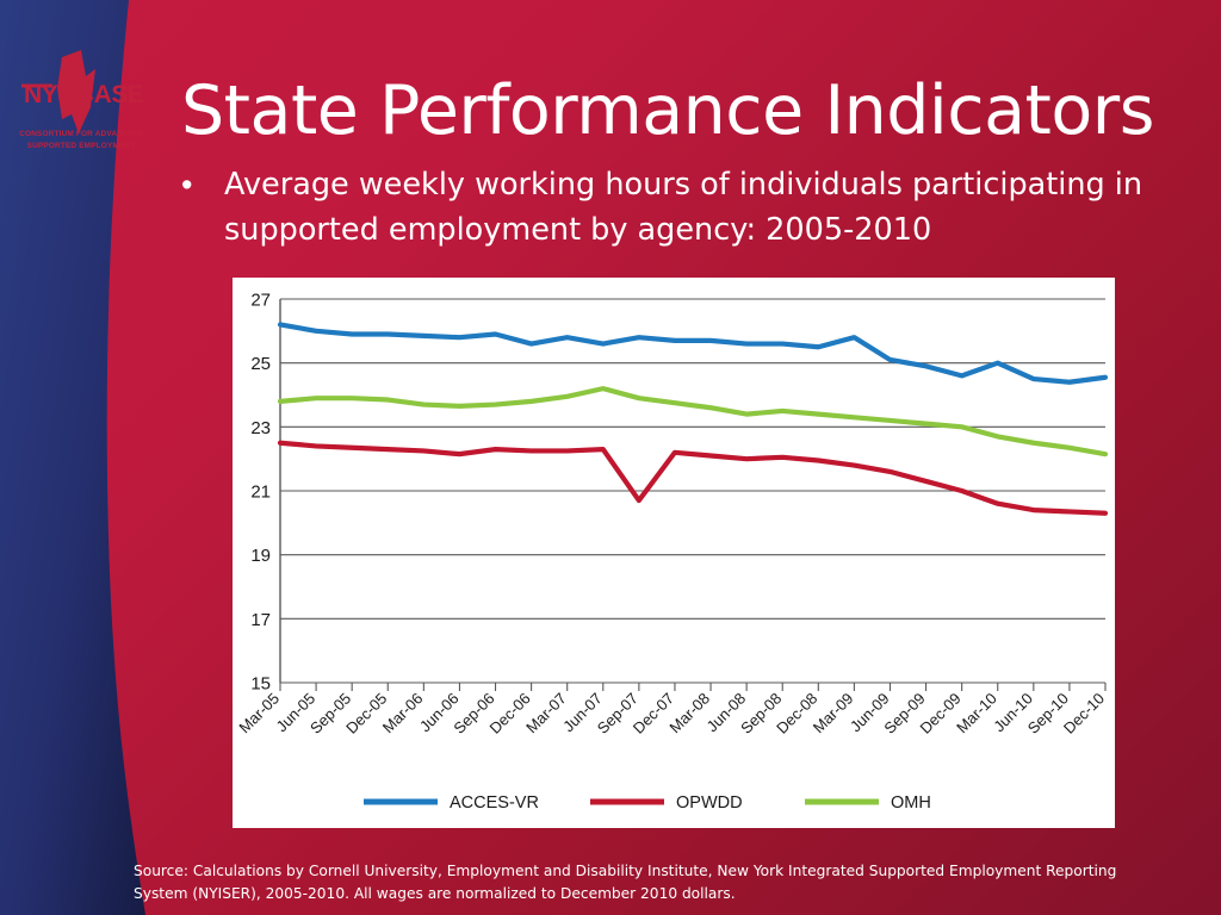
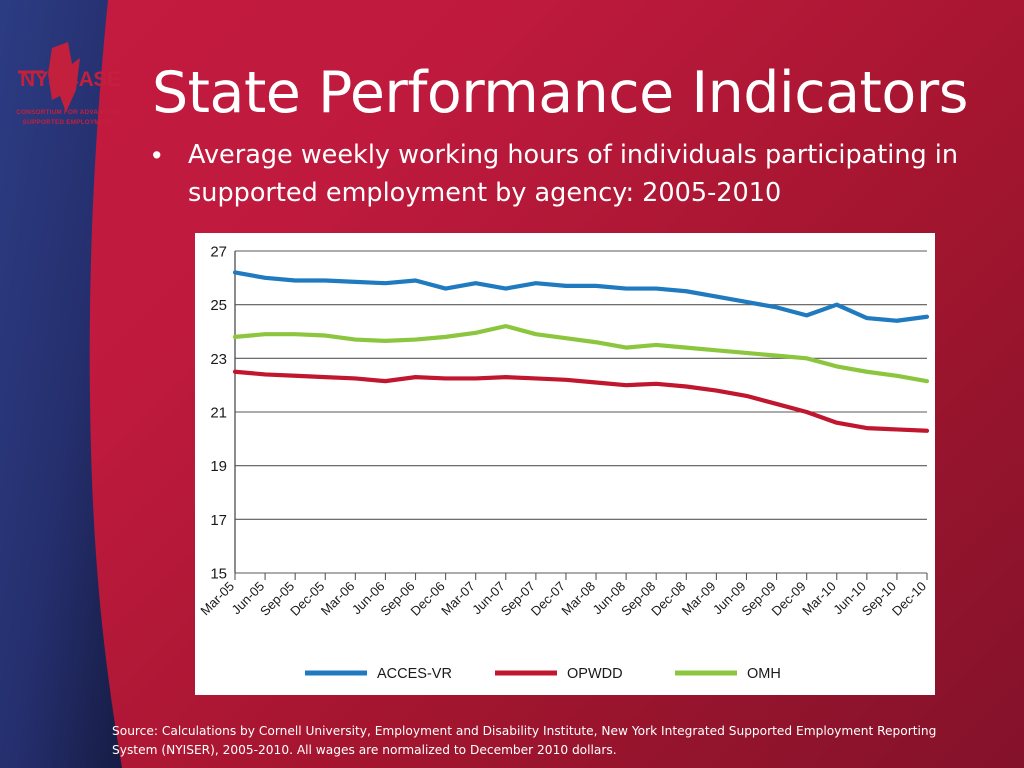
OPWDD/Sep-07: 20.7 -> 22.2
ACCES-VR/Mar-09: 25.8 -> 25.3
